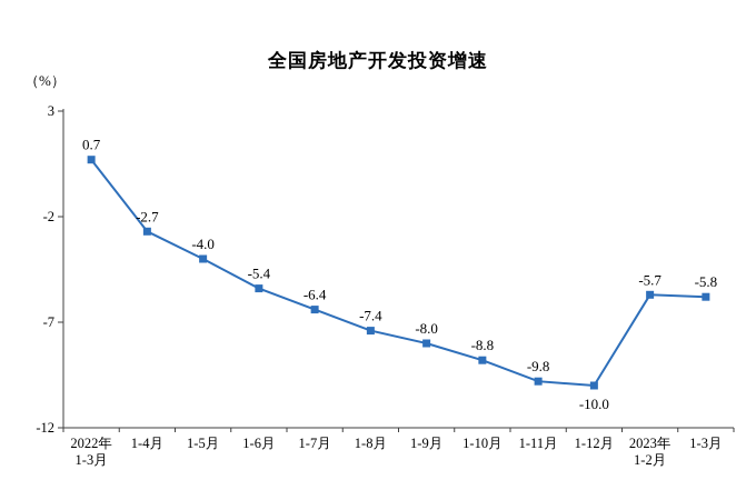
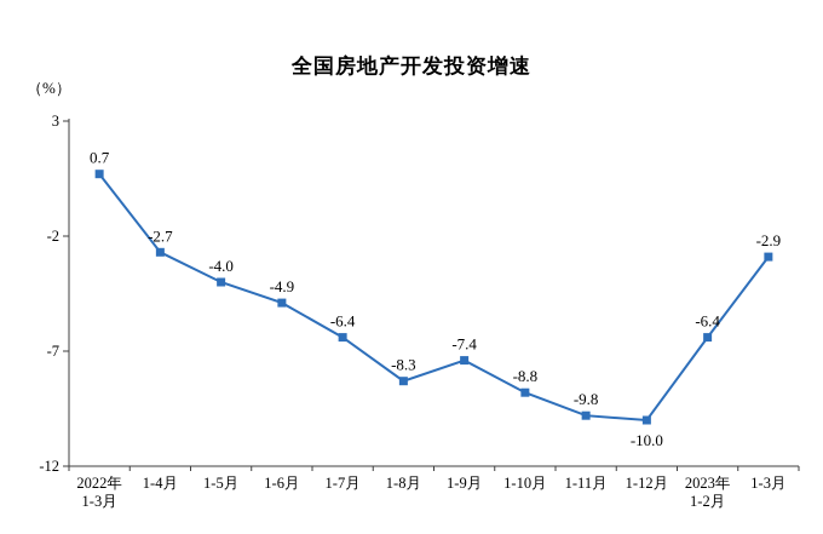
1-6月: -5.4 -> -4.9
1-8月: -7.4 -> -8.3
1-9月: -8.0 -> -7.4
2023年 1-2月: -5.7 -> -6.4
1-3月: -5.8 -> -2.9
